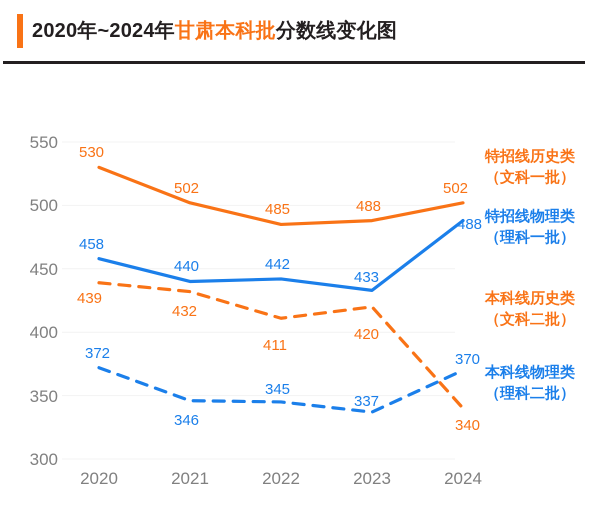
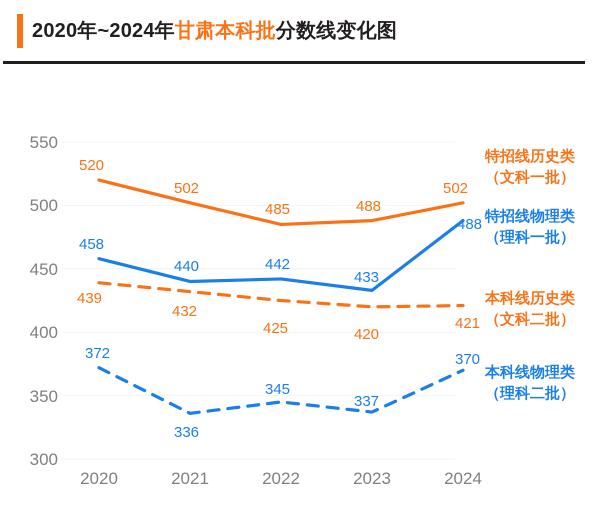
特招线历史类（文科一批）/2020: 530 -> 520
本科线物理类（理科二批）/2021: 346 -> 336
本科线历史类（文科二批）/2022: 411 -> 425
本科线历史类（文科二批）/2024: 340 -> 421
